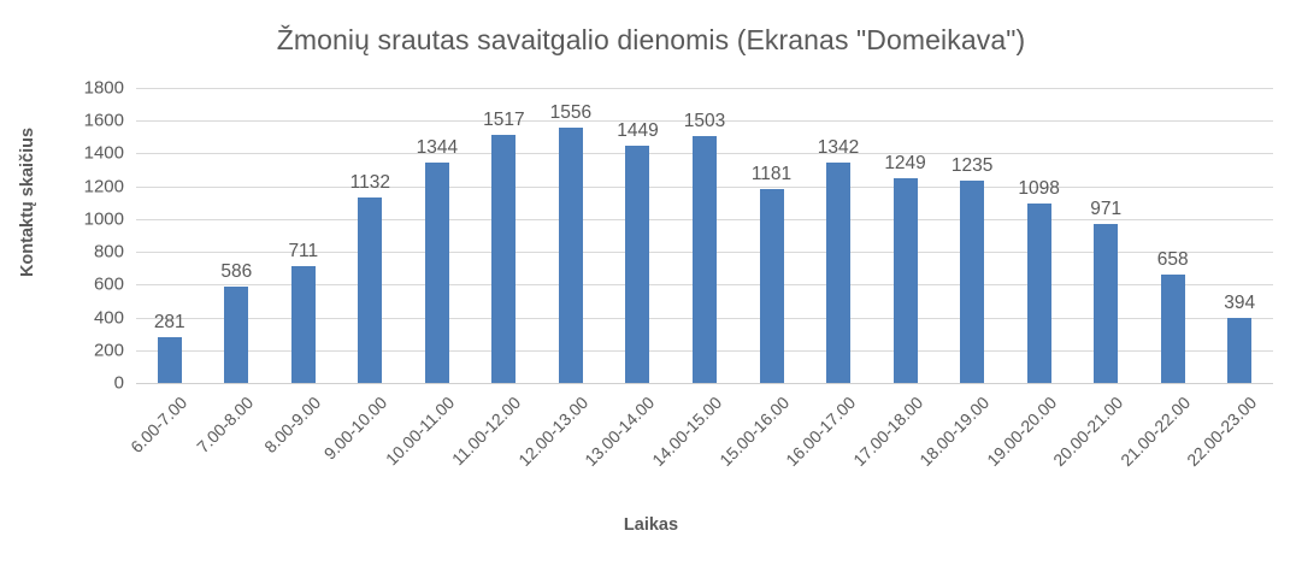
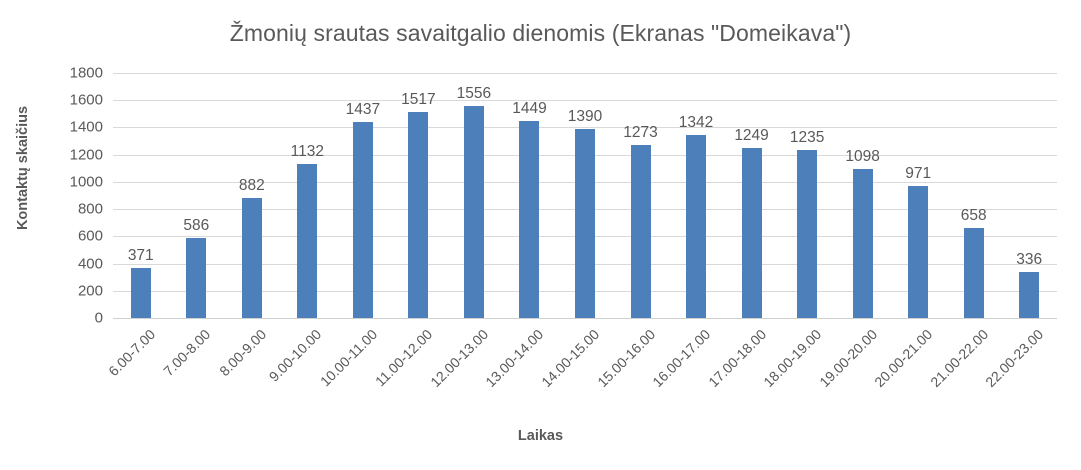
6.00-7.00: 281 -> 371
8.00-9.00: 711 -> 882
10.00-11.00: 1344 -> 1437
14.00-15.00: 1503 -> 1390
15.00-16.00: 1181 -> 1273
22.00-23.00: 394 -> 336
